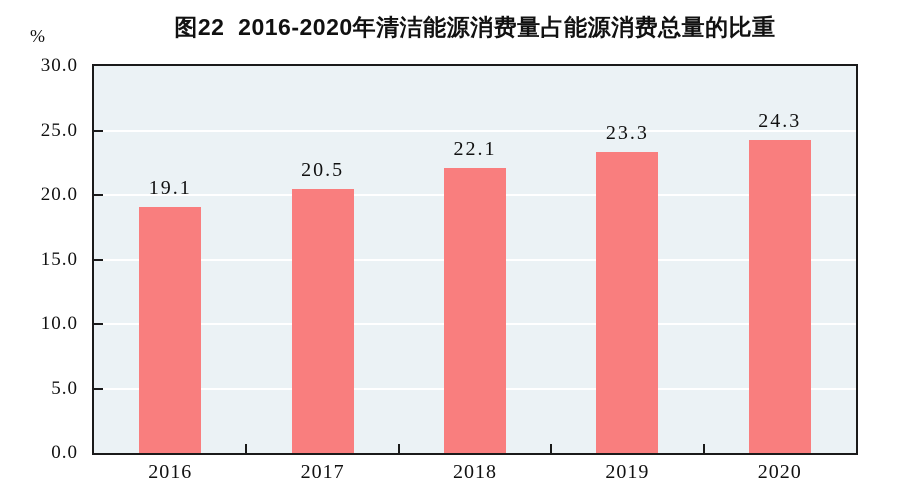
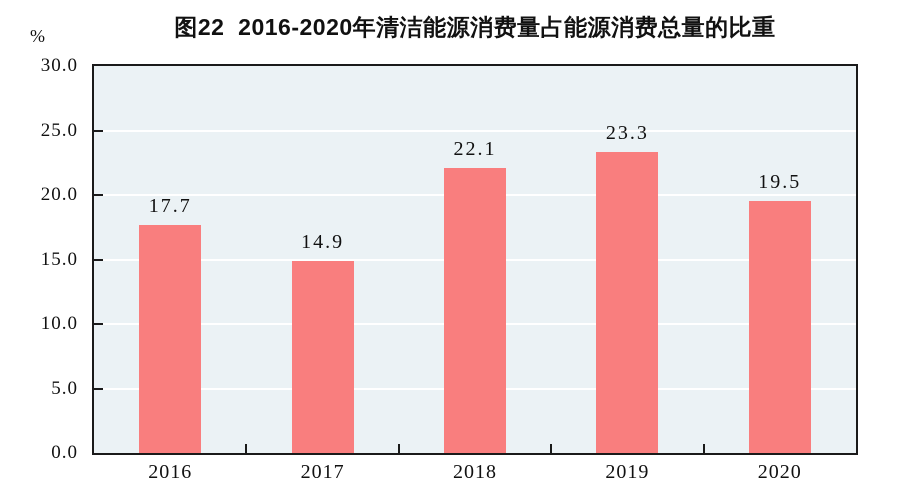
2016: 19.1 -> 17.7
2017: 20.5 -> 14.9
2020: 24.3 -> 19.5
